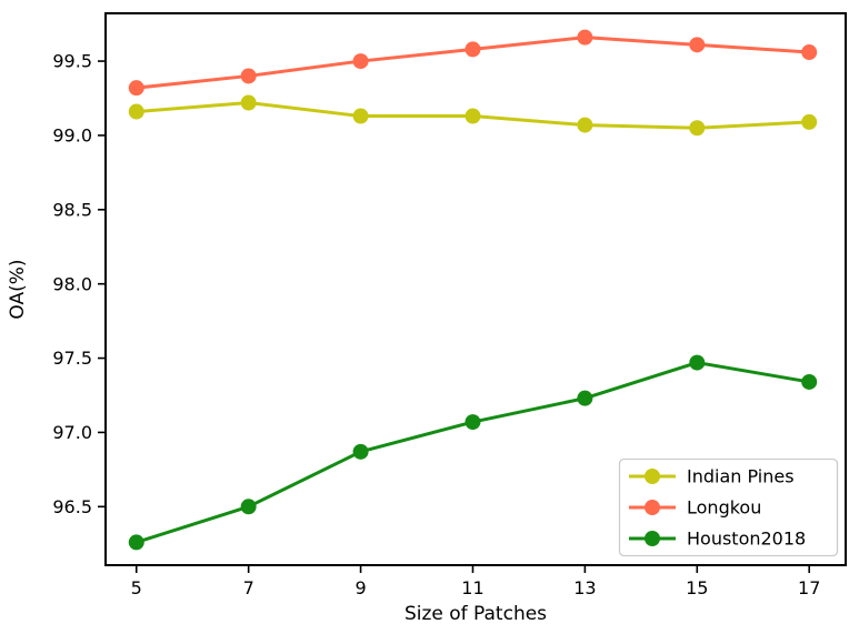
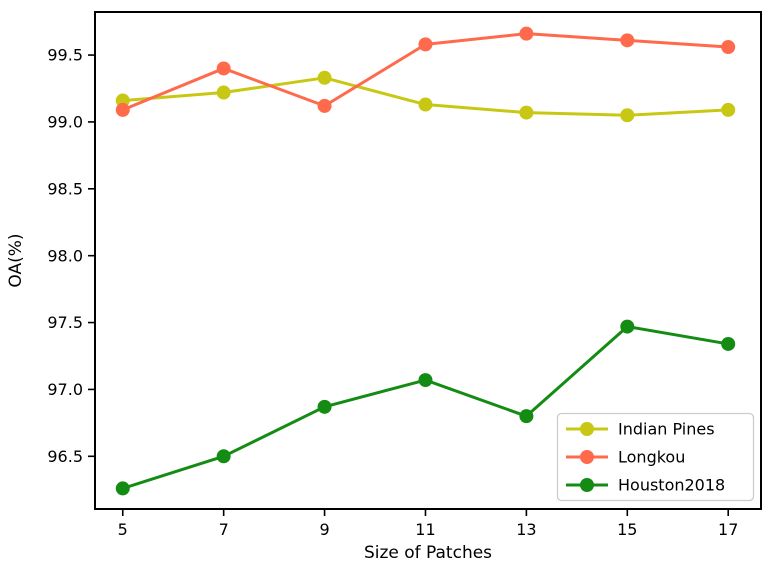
Longkou/5: 99.32 -> 99.09
Indian Pines/9: 99.13 -> 99.33
Longkou/9: 99.50 -> 99.12
Houston2018/13: 97.23 -> 96.80
